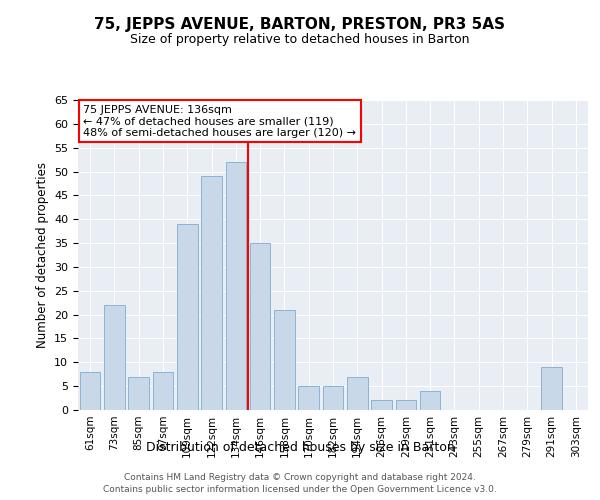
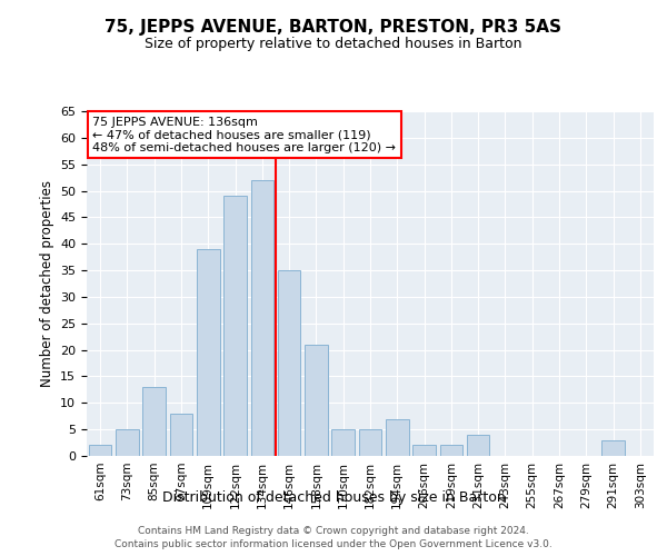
61sqm: 8 -> 2
73sqm: 22 -> 5
85sqm: 7 -> 13
291sqm: 9 -> 3
